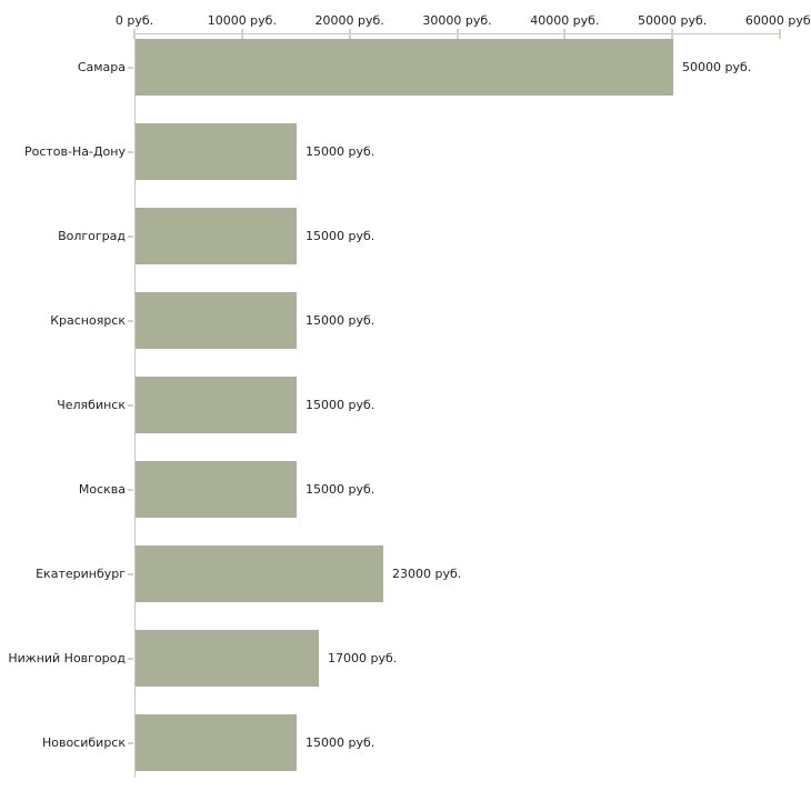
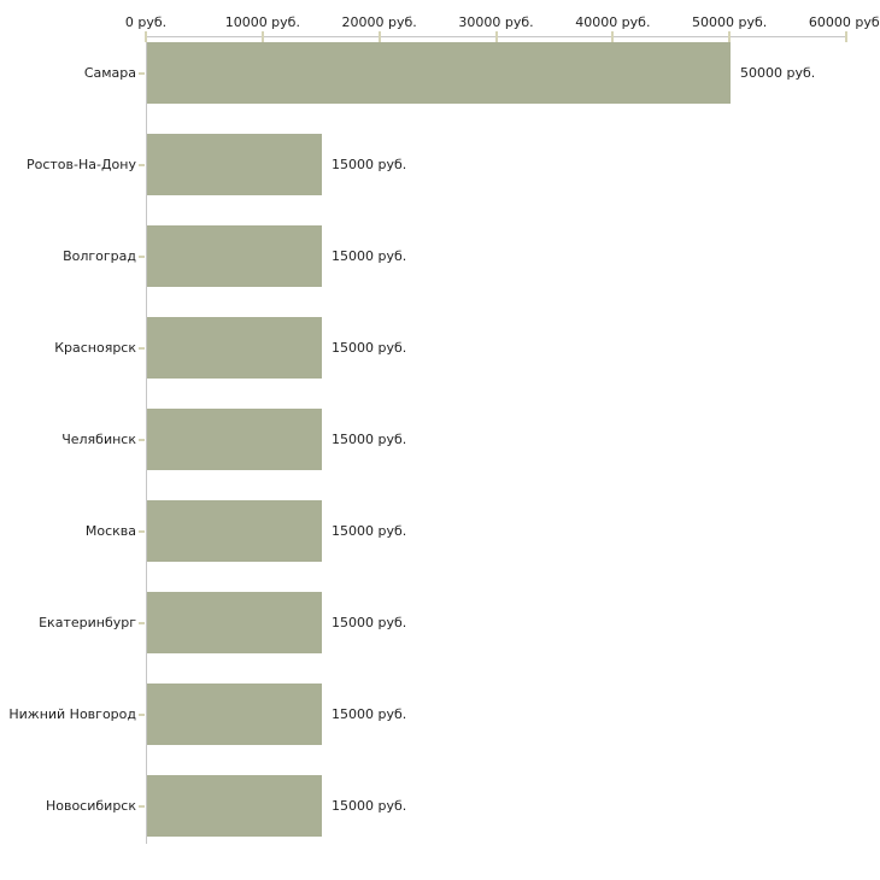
Екатеринбург: 23000 -> 15000
Нижний Новгород: 17000 -> 15000
